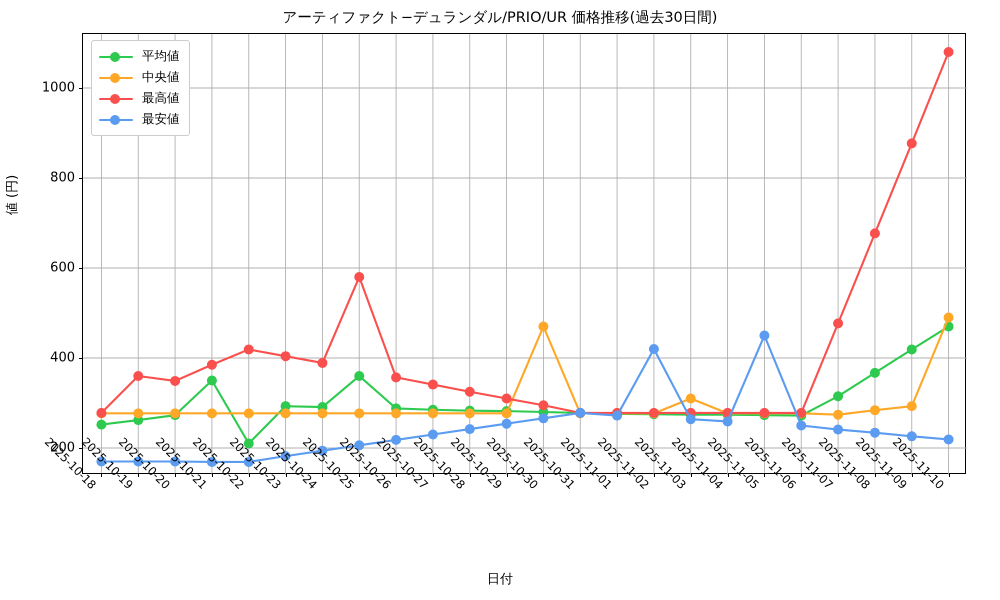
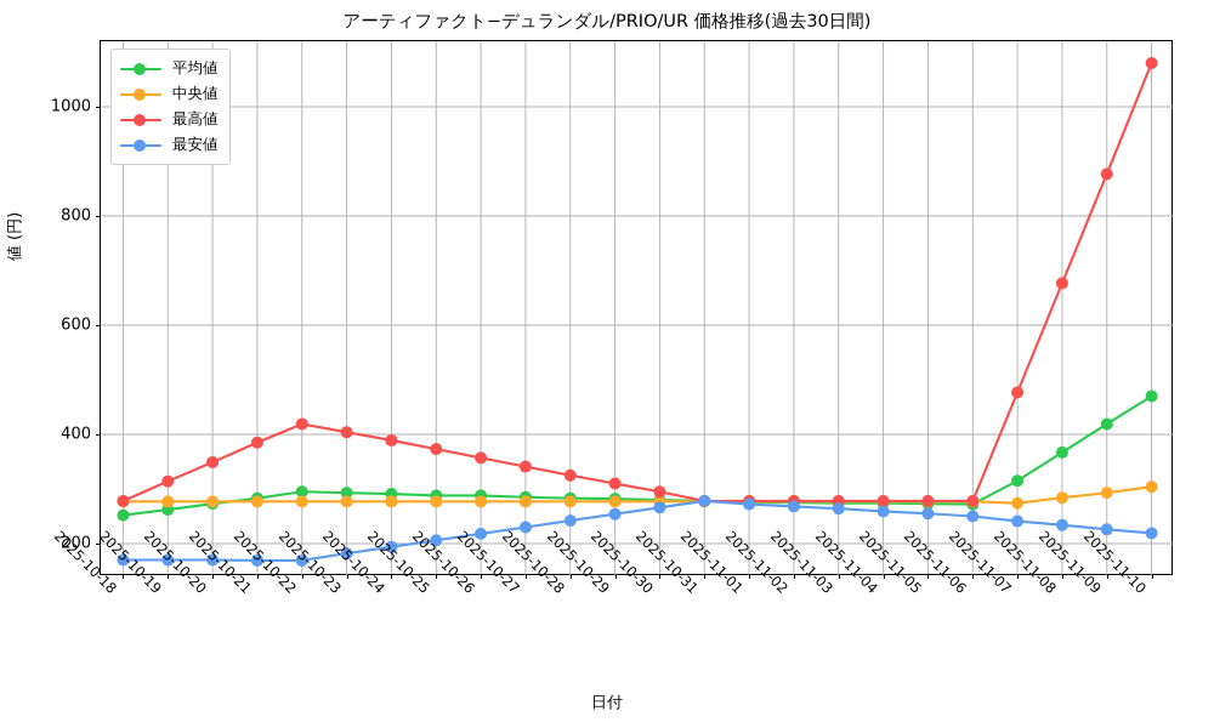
最高値/2025-10-19: 360 -> 310
平均値/2025-10-21: 350 -> 280
平均値/2025-10-22: 210 -> 300
平均値/2025-10-25: 360 -> 290
最高値/2025-10-25: 580 -> 370
中央値/2025-10-30: 470 -> 280
最安値/2025-11-02: 420 -> 270
中央値/2025-11-03: 310 -> 280
最安値/2025-11-05: 450 -> 260
中央値/2025-11-10: 490 -> 300
